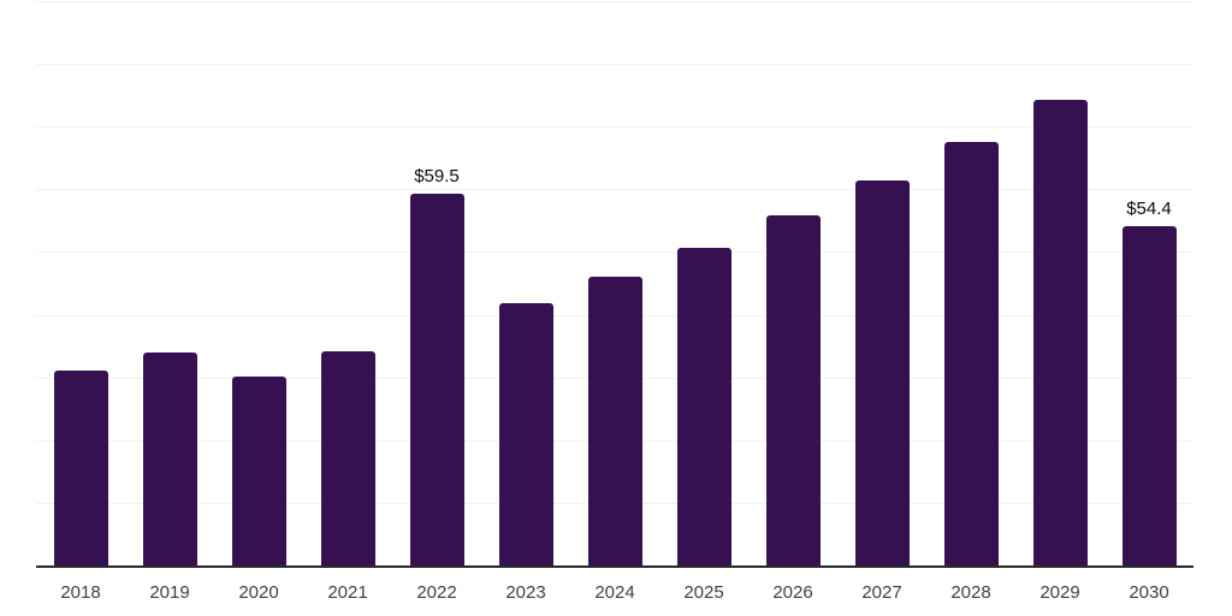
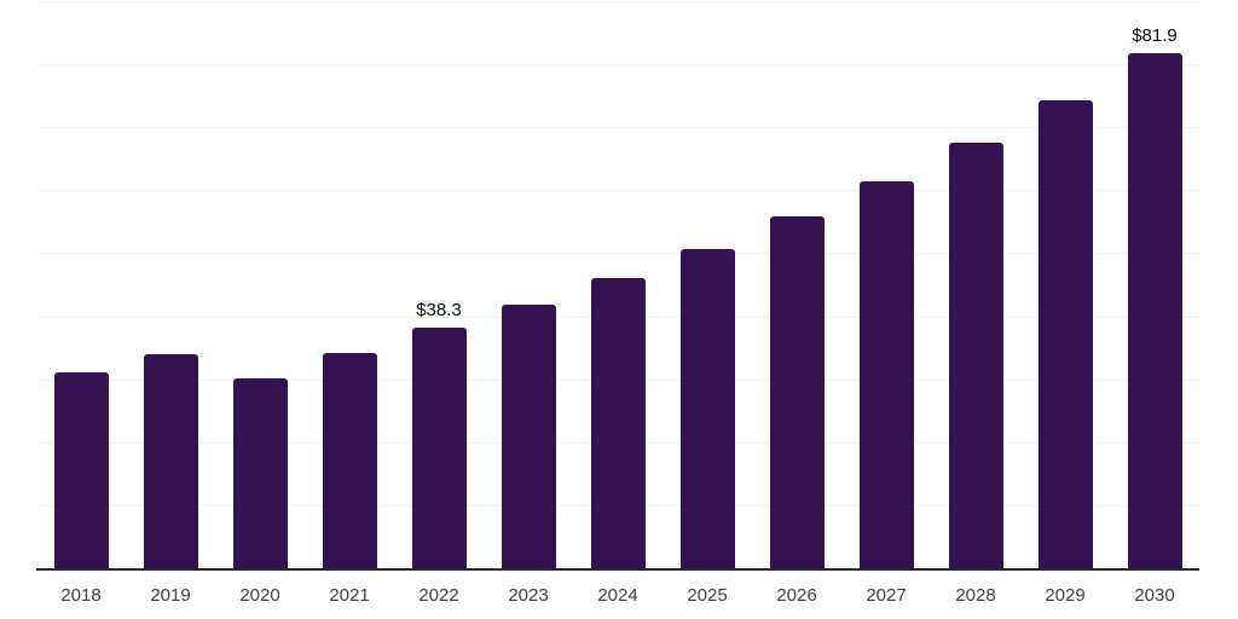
2022: $59.5 -> $38.3
2030: $54.4 -> $81.9
